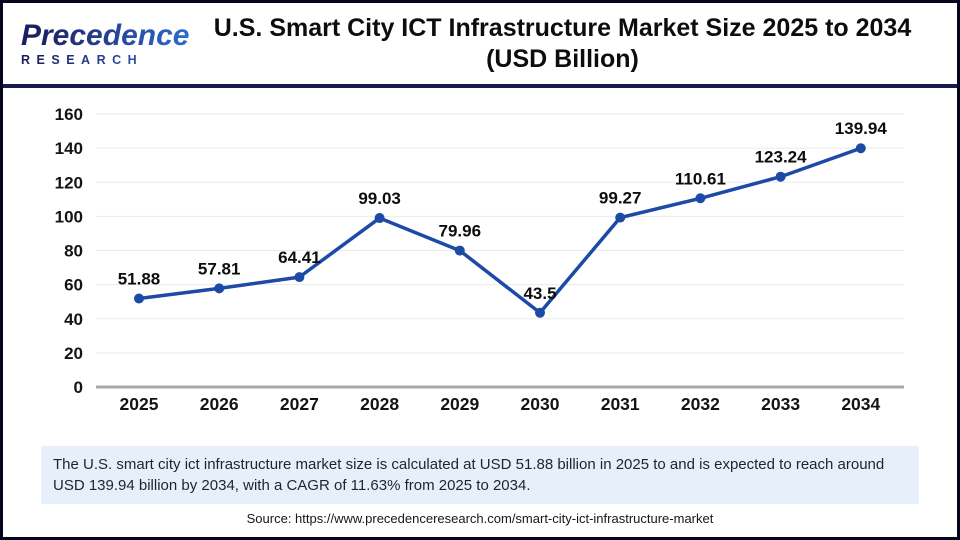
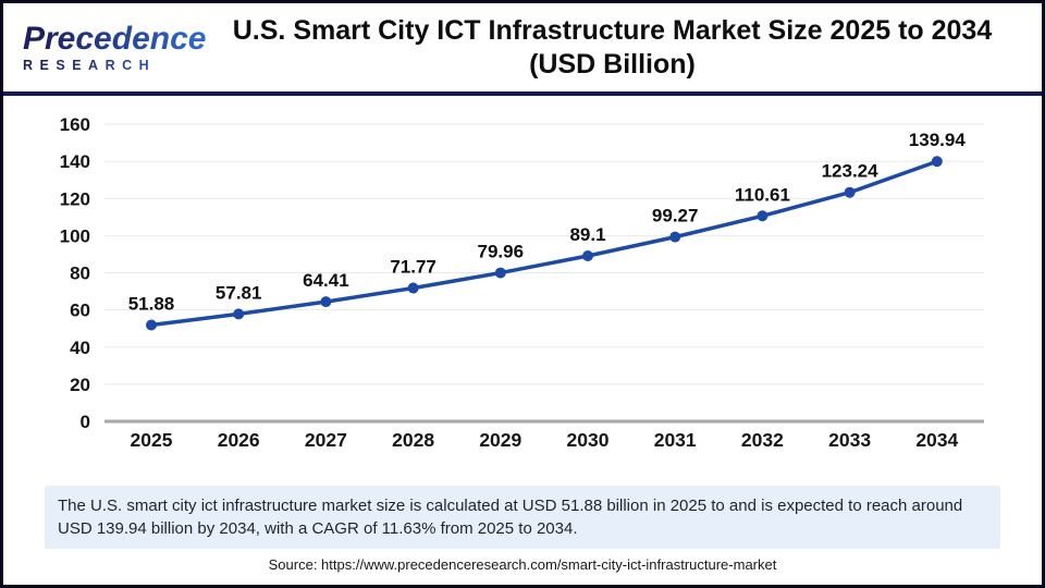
2028: 99.03 -> 71.77
2030: 43.5 -> 89.1
